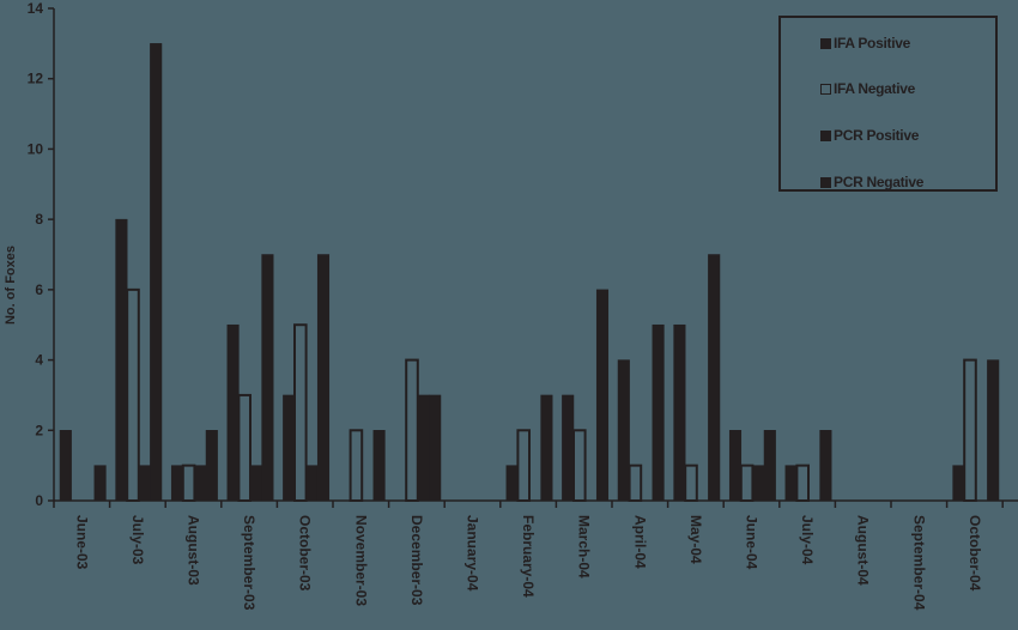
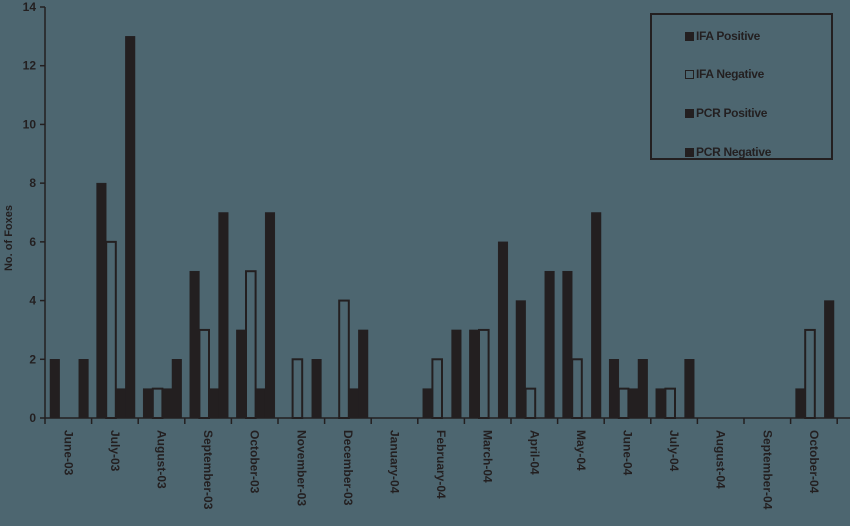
PCR Negative/June-03: 1 -> 2
PCR Positive/December-03: 3 -> 1
IFA Negative/March-04: 2 -> 3
IFA Negative/May-04: 1 -> 2
IFA Negative/October-04: 4 -> 3
